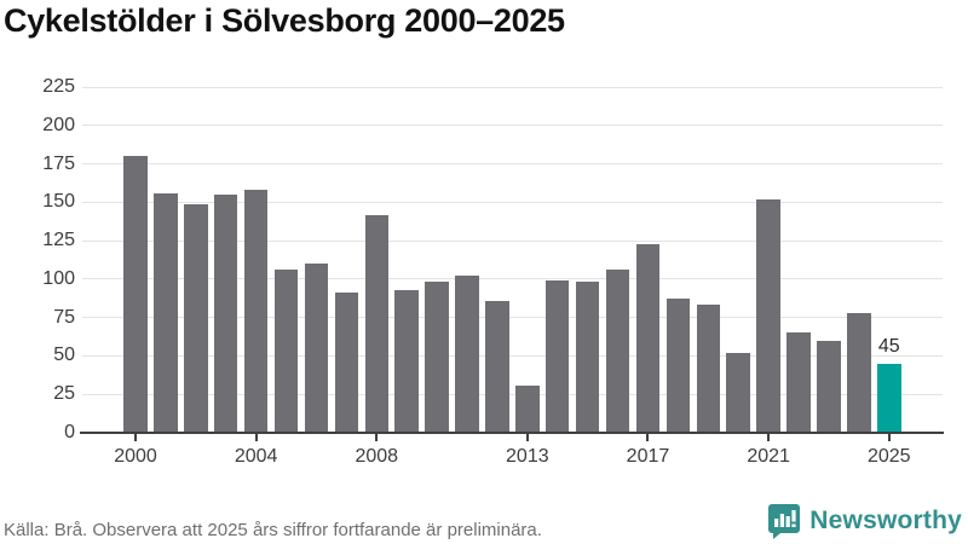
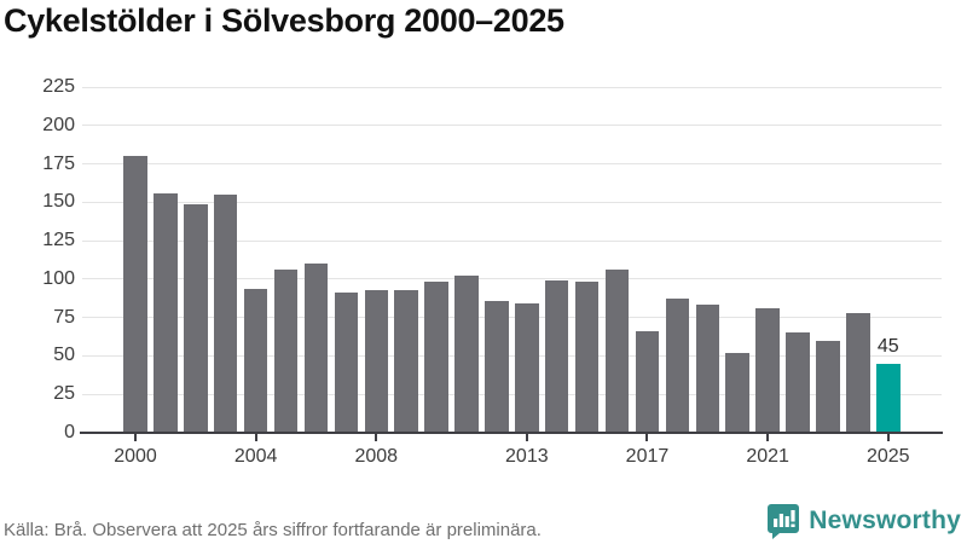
2004: 158 -> 94
2008: 142 -> 93
2013: 31 -> 84
2017: 123 -> 66
2021: 152 -> 81
